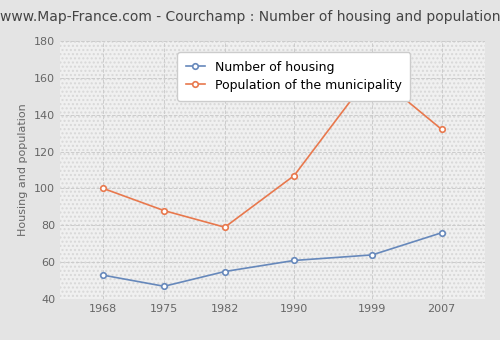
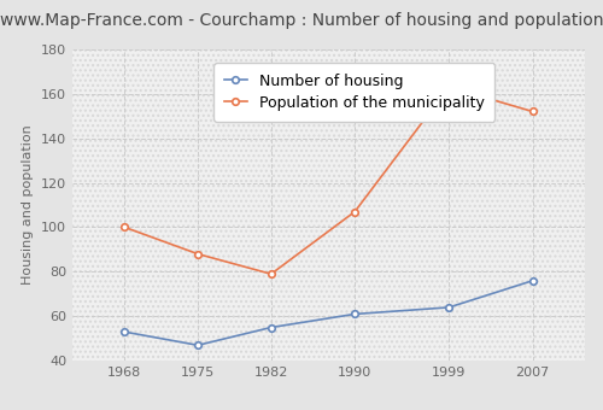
Population of the municipality/2007: 132 -> 152
